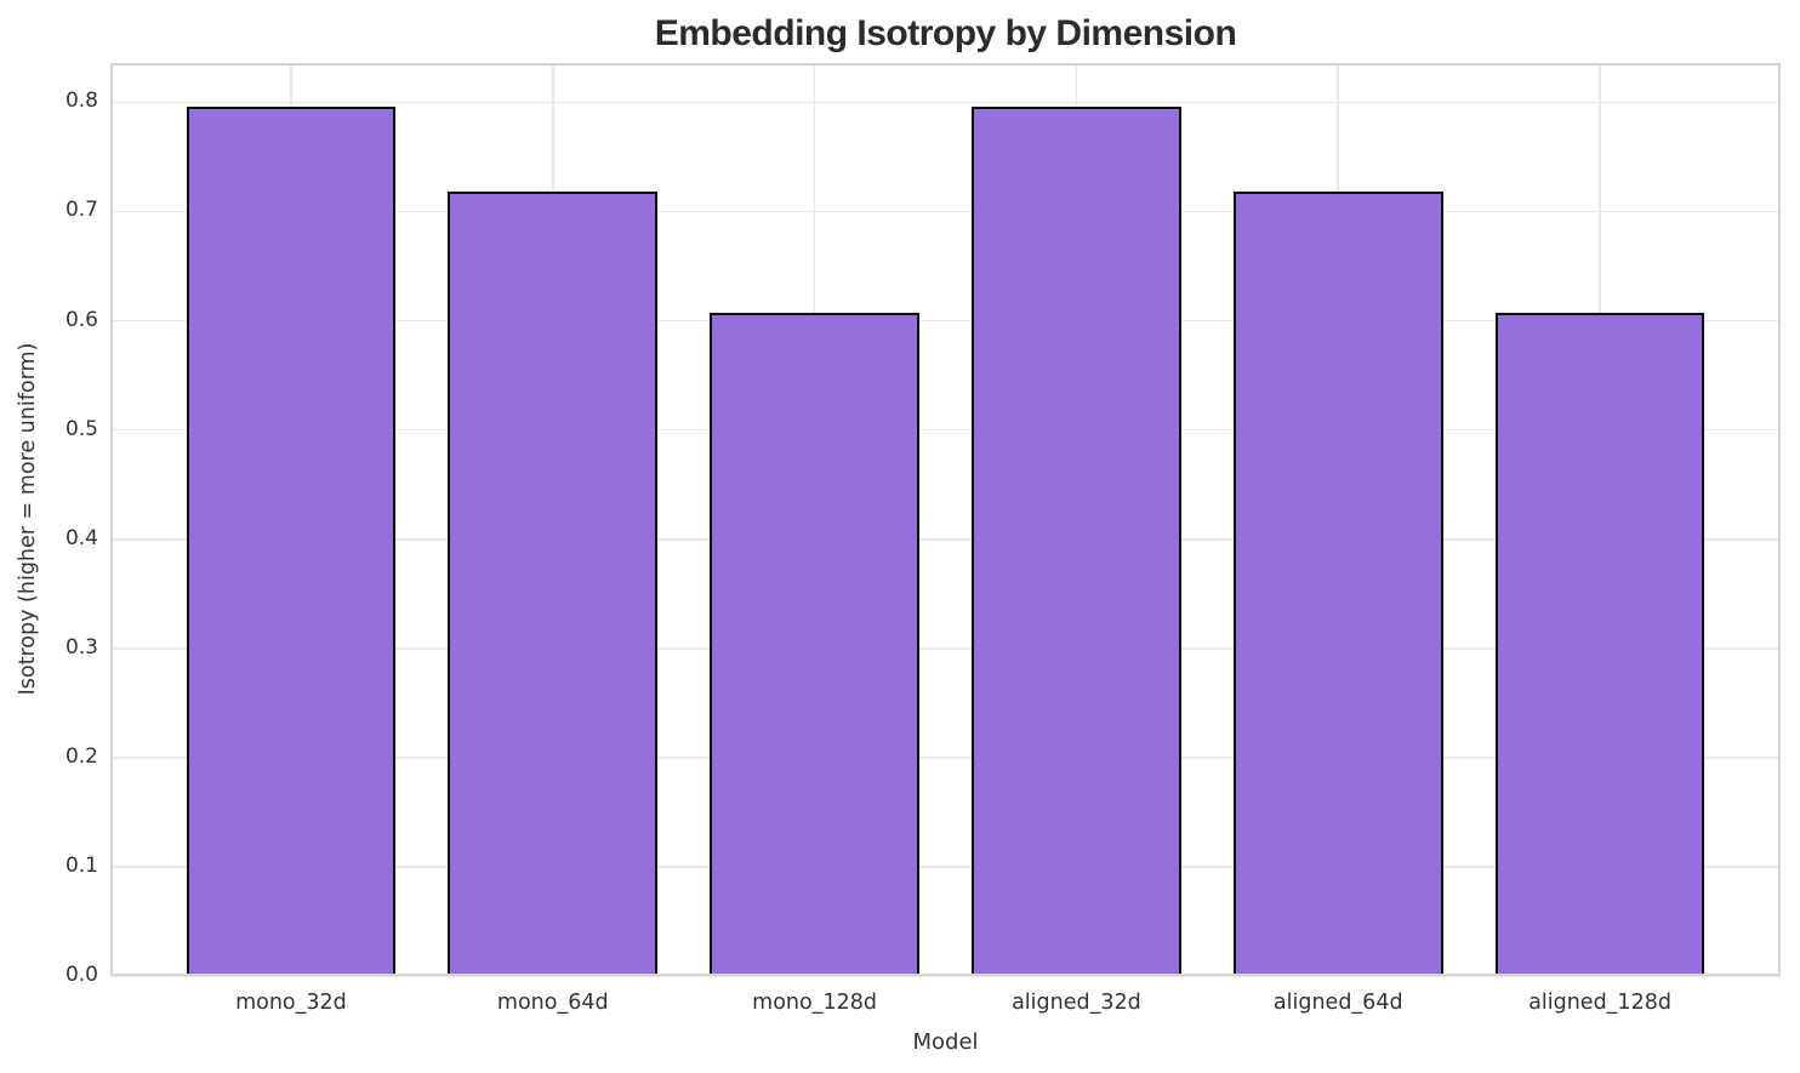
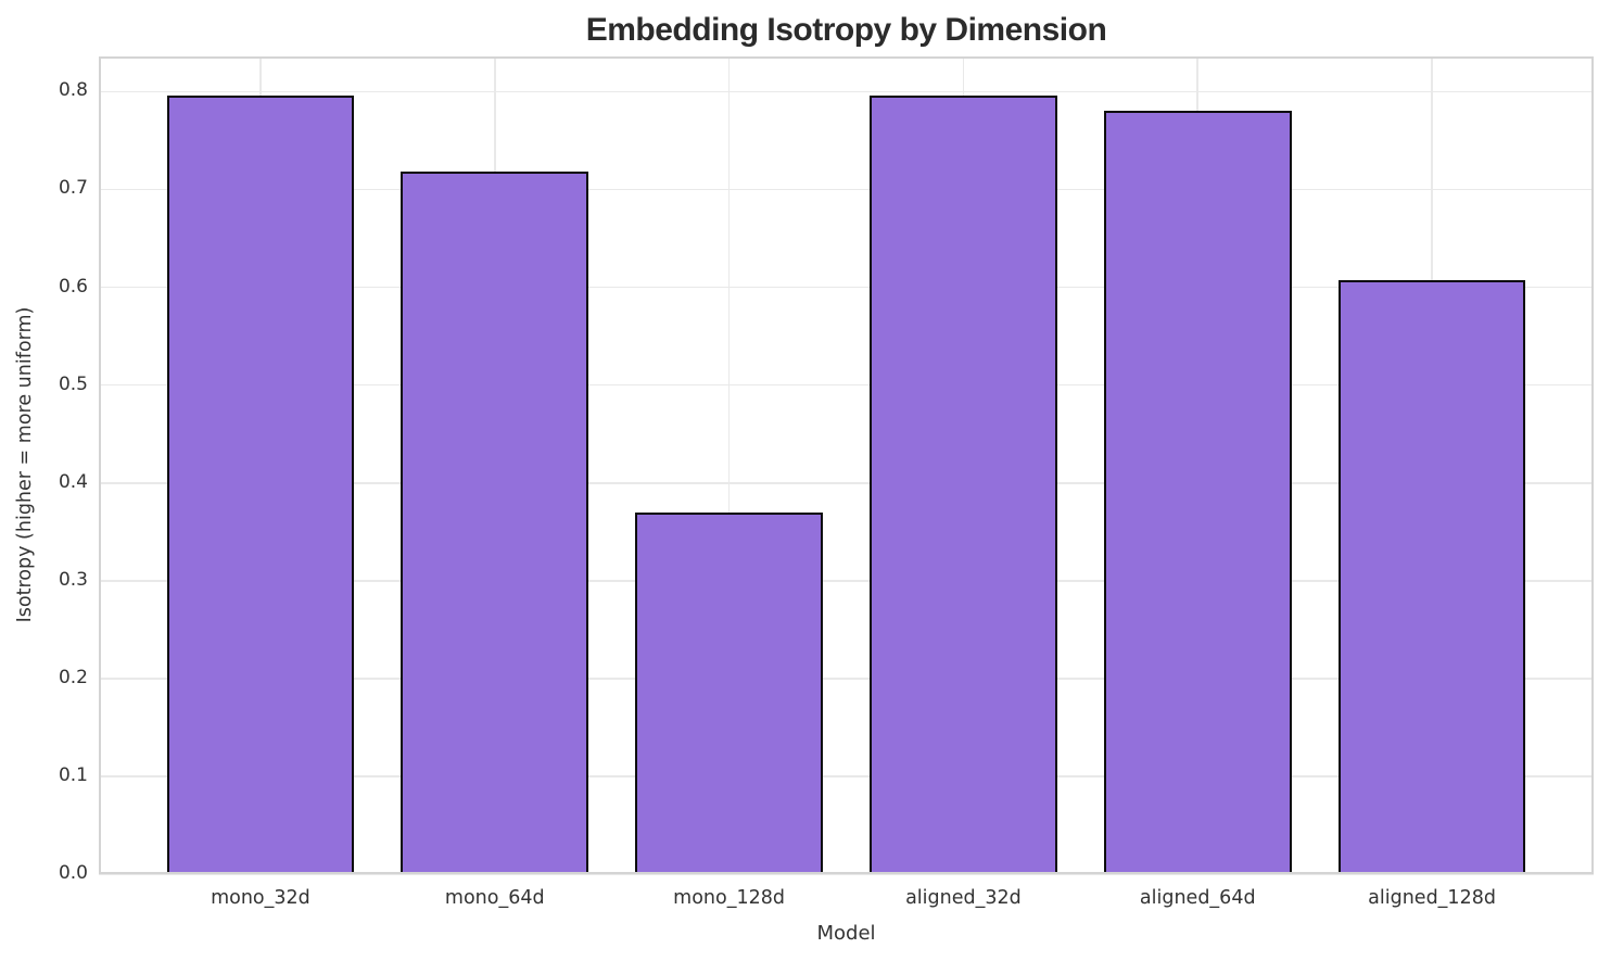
mono_128d: 0.61 -> 0.37
aligned_64d: 0.72 -> 0.78
